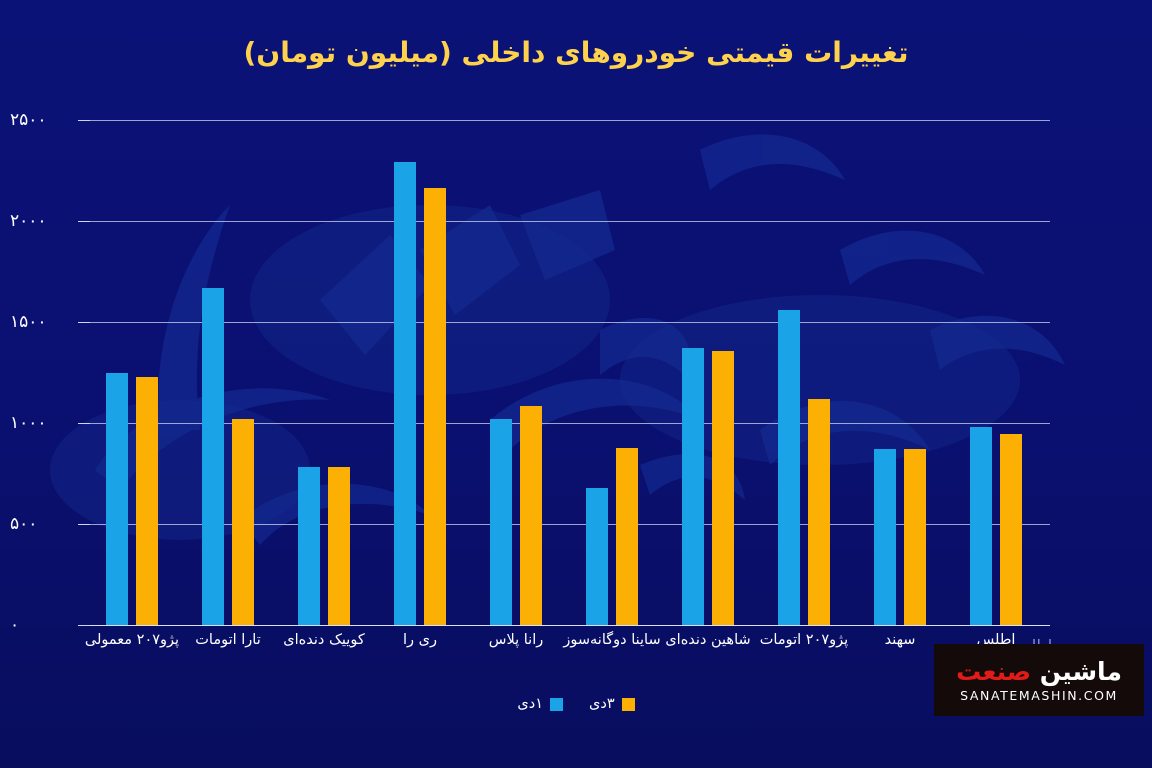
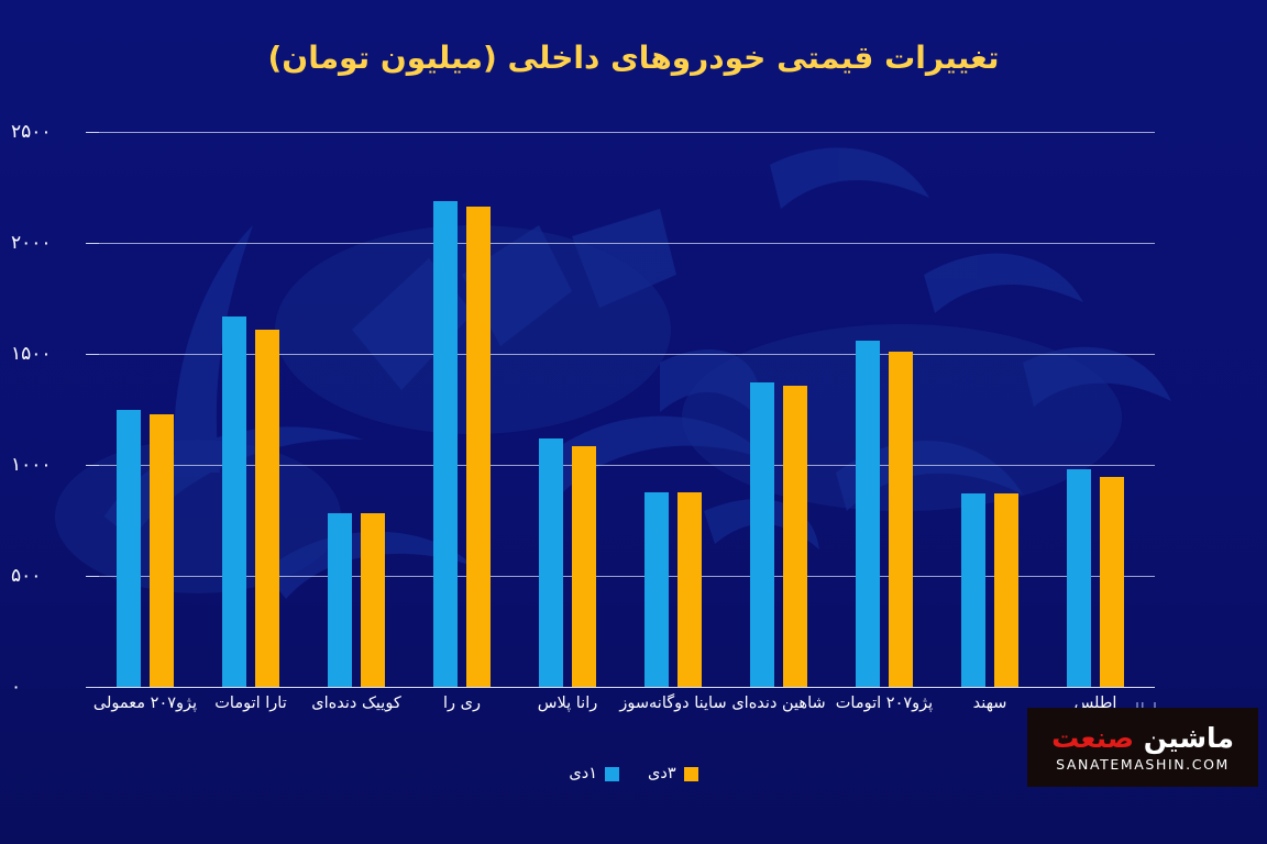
۳دی/تارا اتومات: 1020 -> 1610
۱دی/ری را: 2290 -> 2190
۱دی/رانا پلاس: 1020 -> 1120
۱دی/ساینا دوگانه‌سوز: 680 -> 880
۳دی/پژو۲۰۷ اتومات: 1120 -> 1510
